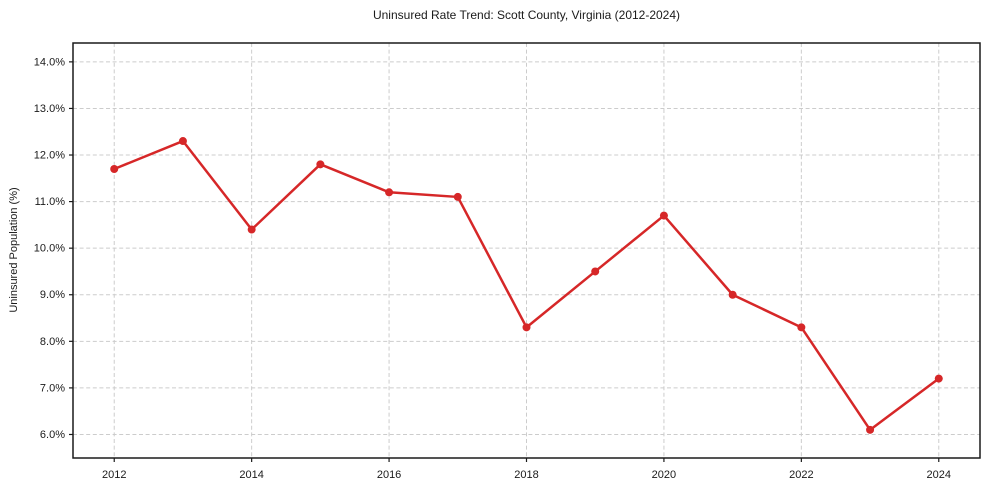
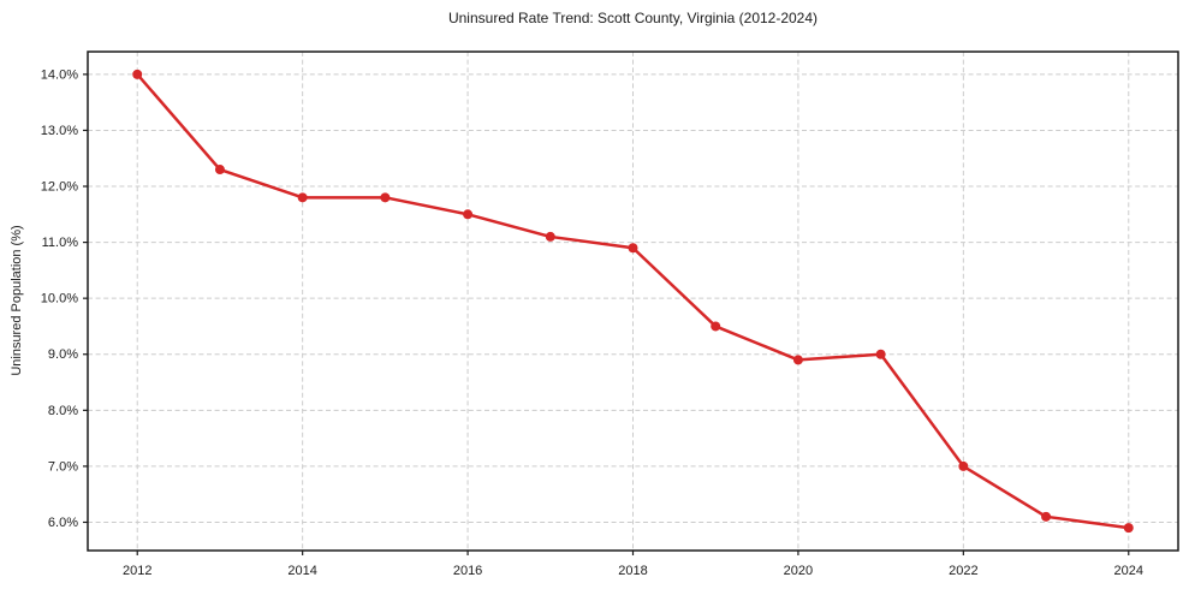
2012: 11.7% -> 14.0%
2014: 10.4% -> 11.8%
2016: 11.2% -> 11.5%
2018: 8.3% -> 10.9%
2020: 10.7% -> 8.9%
2022: 8.3% -> 7.0%
2024: 7.2% -> 5.9%
